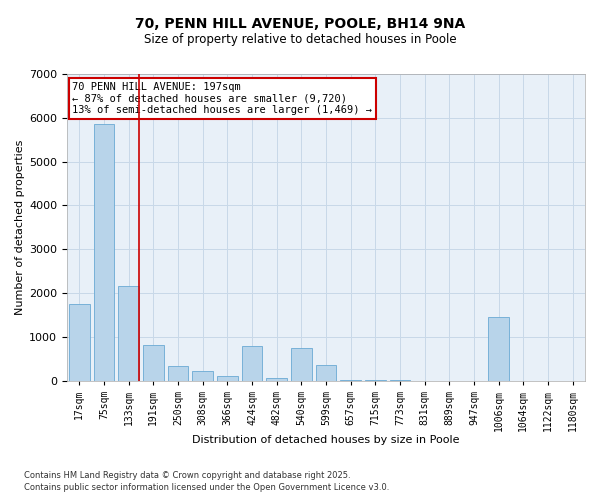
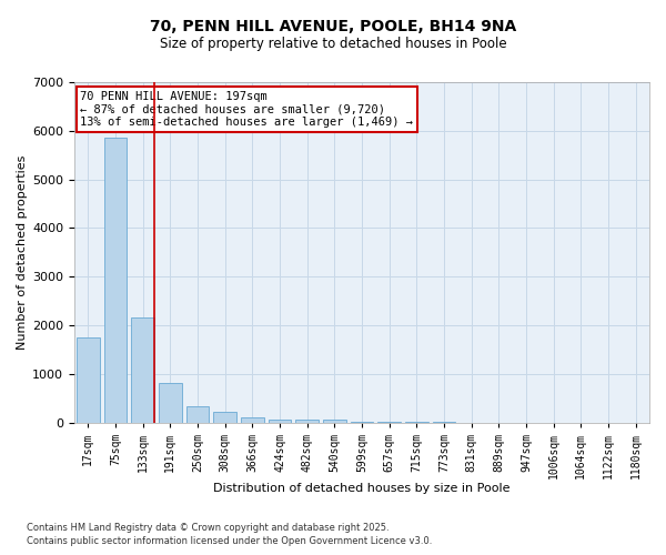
424sqm: 800 -> 60
540sqm: 750 -> 50
599sqm: 350 -> 20
1006sqm: 1450 -> 0
